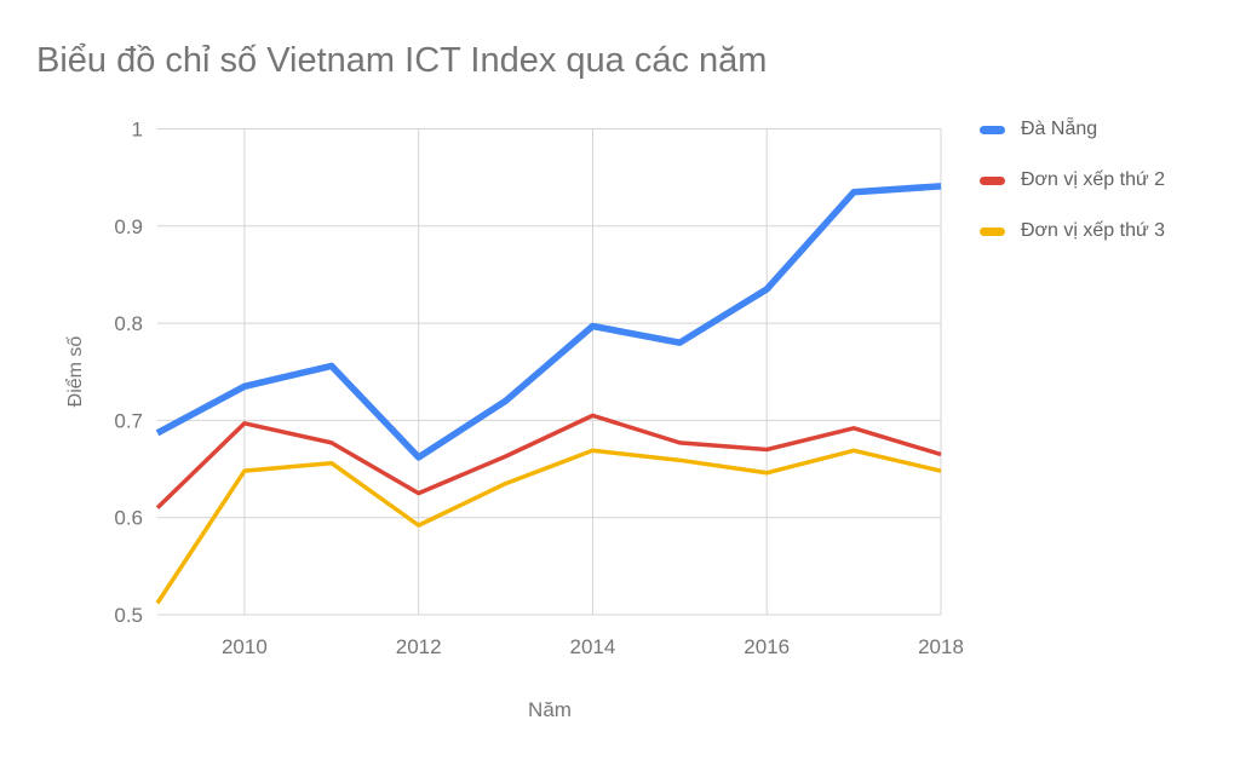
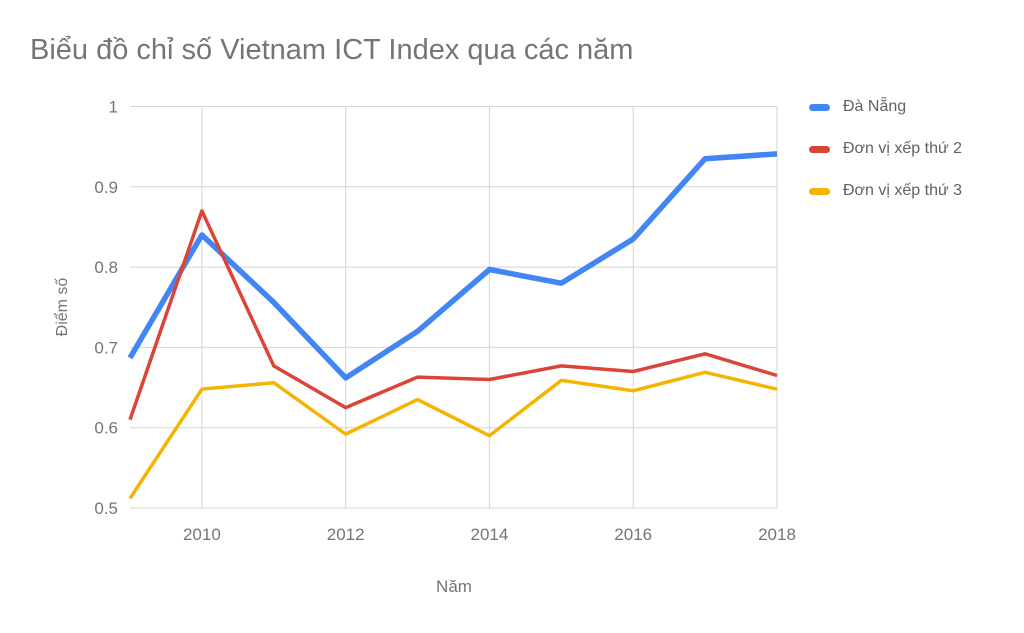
Đà Nẵng/2010: 0.73 -> 0.84
Đơn vị xếp thứ 2/2010: 0.70 -> 0.87
Đơn vị xếp thứ 2/2014: 0.70 -> 0.66
Đơn vị xếp thứ 3/2014: 0.67 -> 0.59
